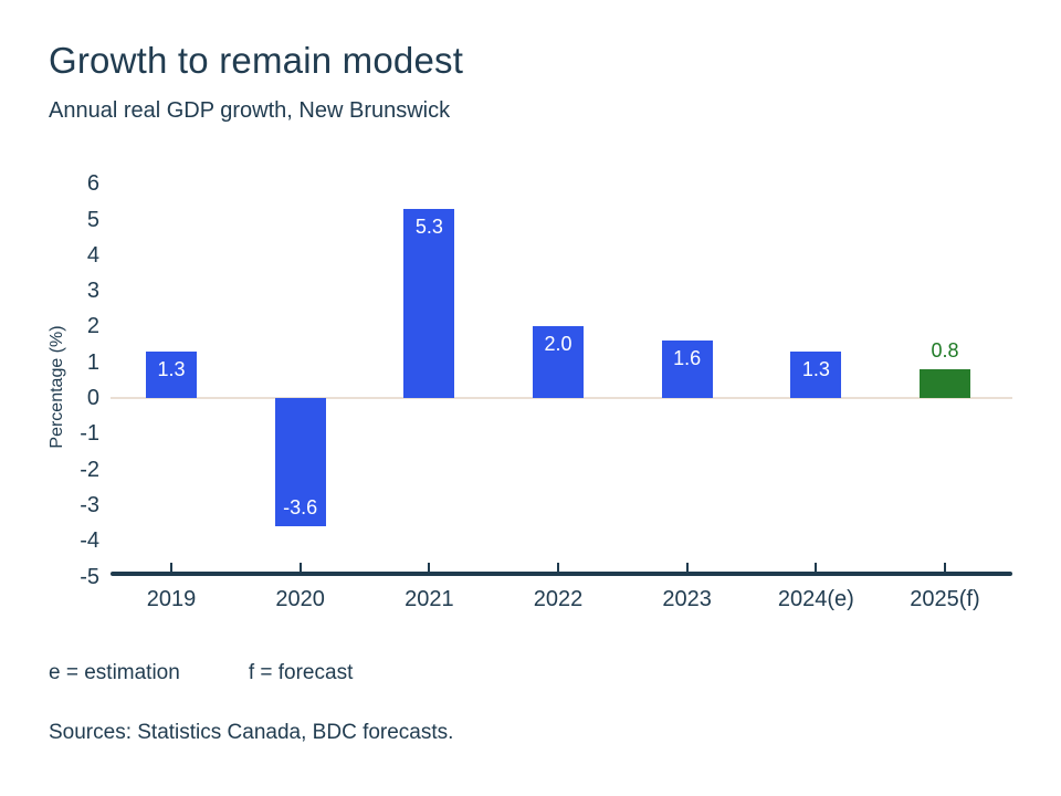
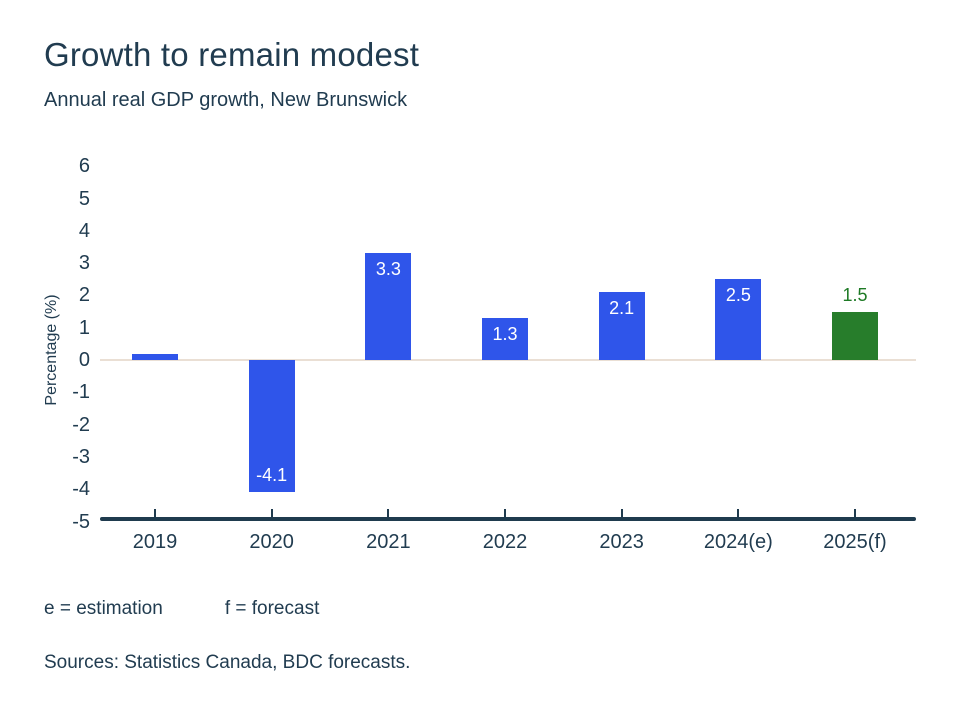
2019: 1.3 -> 0.2
2020: -3.6 -> -4.1
2021: 5.3 -> 3.3
2022: 2.0 -> 1.3
2023: 1.6 -> 2.1
2024(e): 1.3 -> 2.5
2025(f): 0.8 -> 1.5
